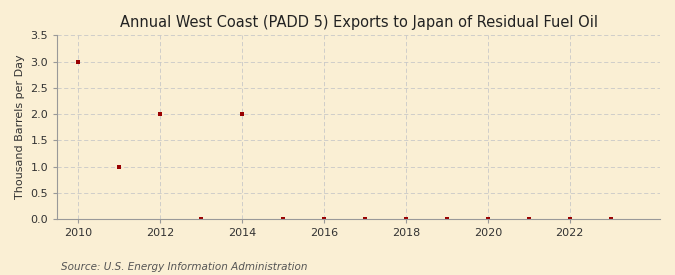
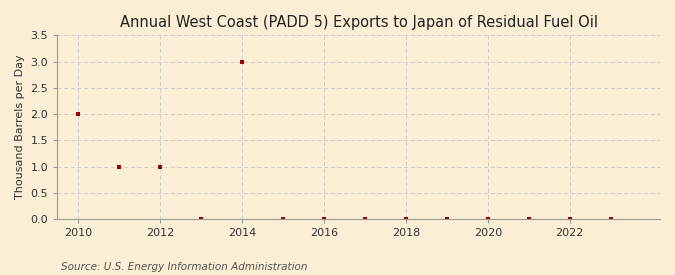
2010: 3 -> 2
2012: 2 -> 1
2014: 2 -> 3
